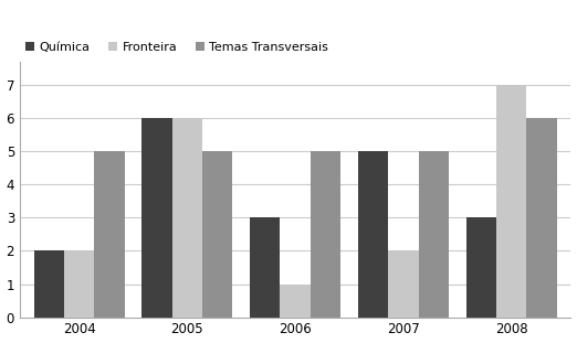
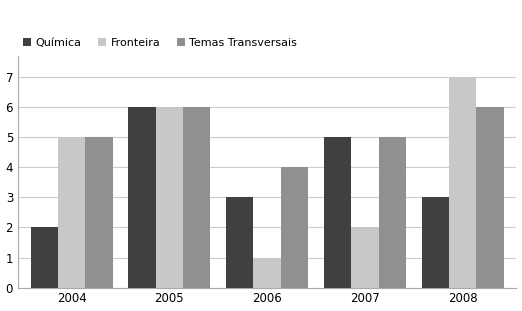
Fronteira/2004: 2 -> 5
Temas Transversais/2005: 5 -> 6
Temas Transversais/2006: 5 -> 4
